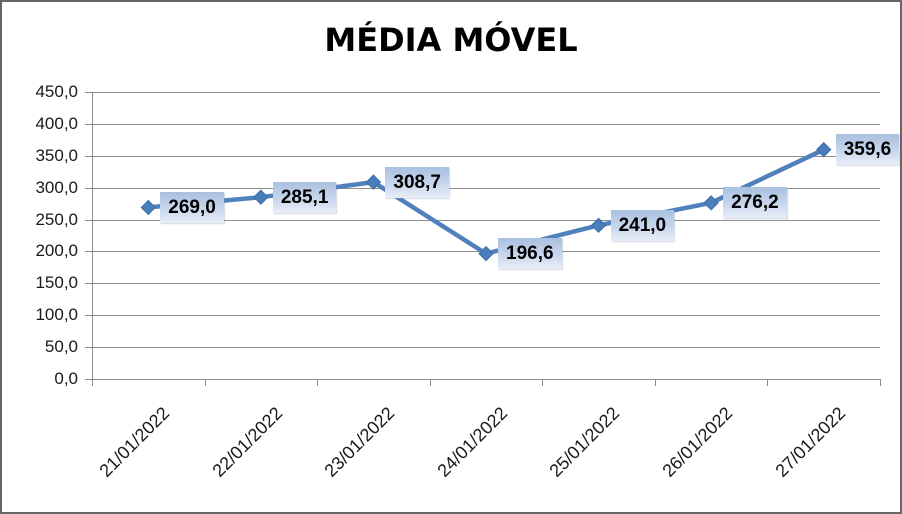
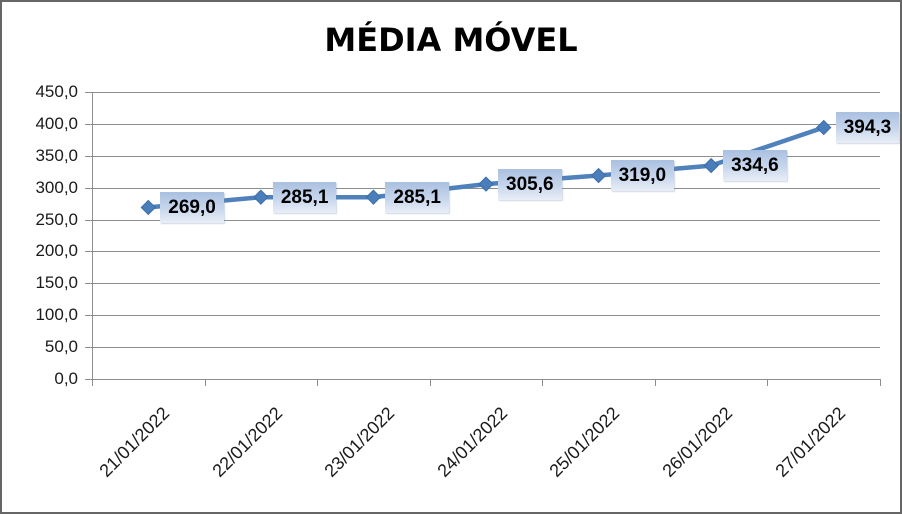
23/01/2022: 308,7 -> 285,1
24/01/2022: 196,6 -> 305,6
25/01/2022: 241,0 -> 319,0
26/01/2022: 276,2 -> 334,6
27/01/2022: 359,6 -> 394,3
